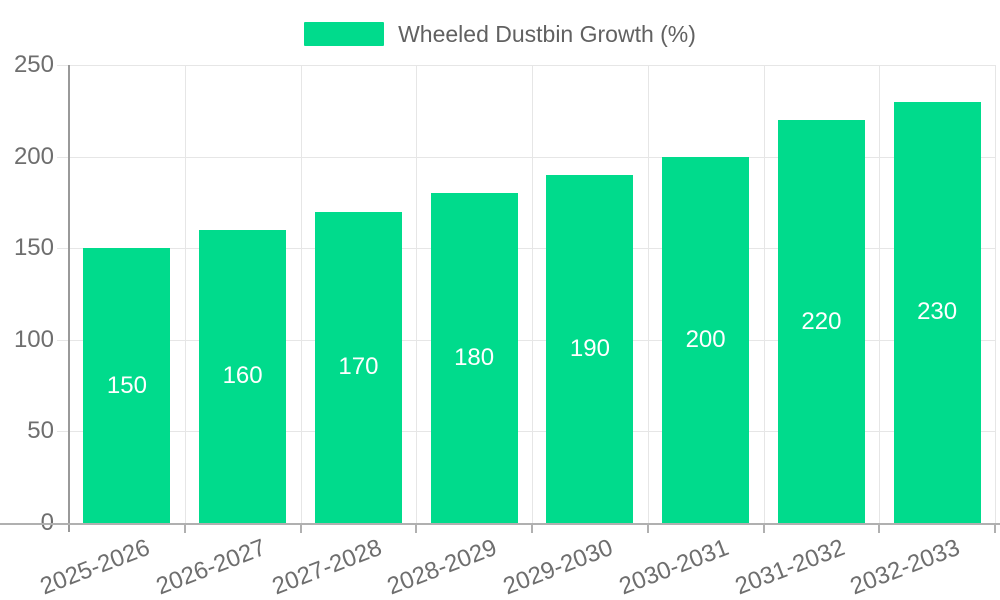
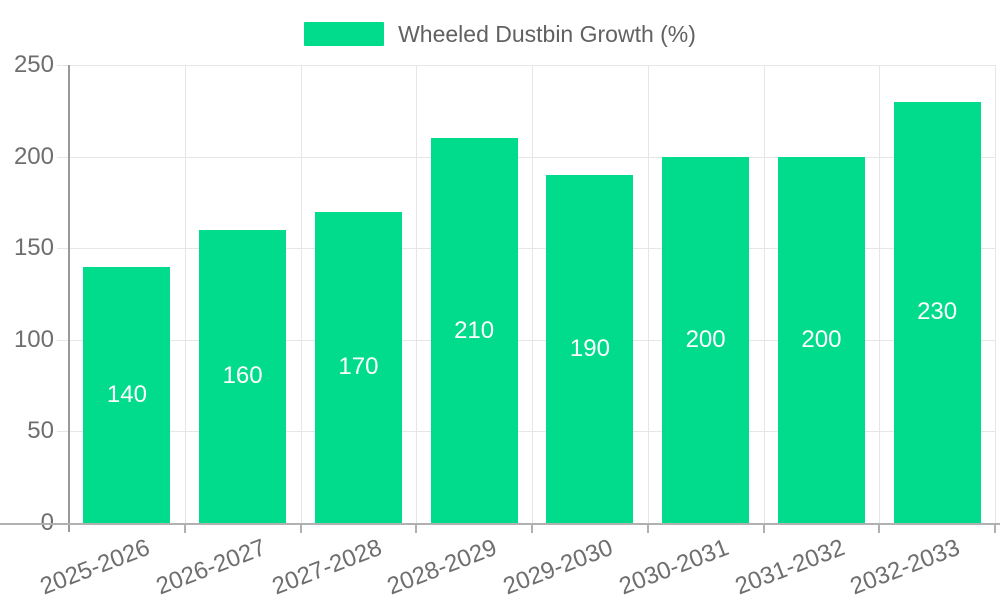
2025-2026: 150 -> 140
2028-2029: 180 -> 210
2031-2032: 220 -> 200
